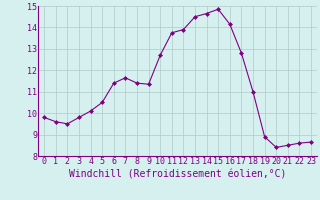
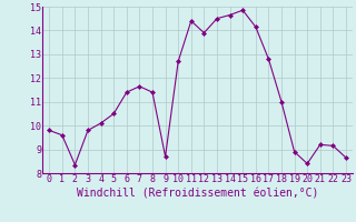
2: 9.50 -> 8.35
9: 11.35 -> 8.70
11: 13.75 -> 14.40
21: 8.50 -> 9.20
22: 8.60 -> 9.15
